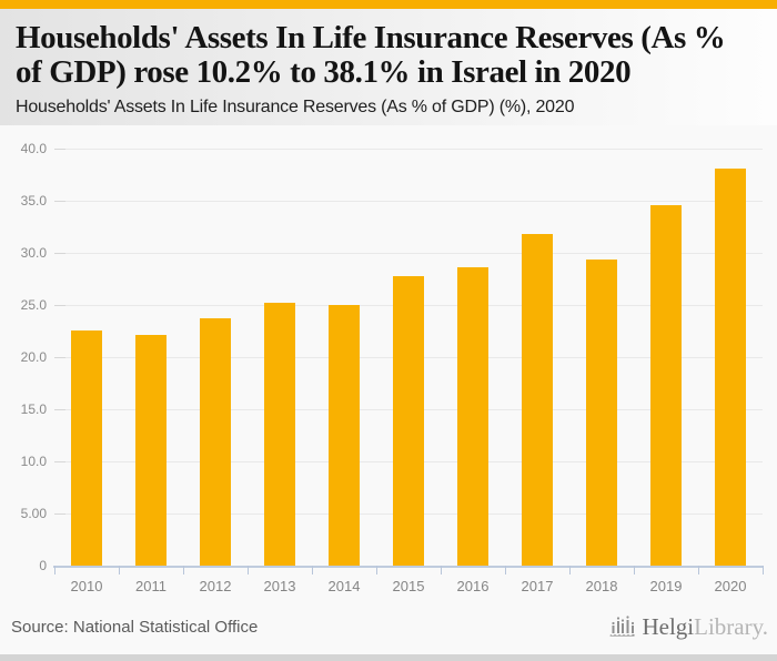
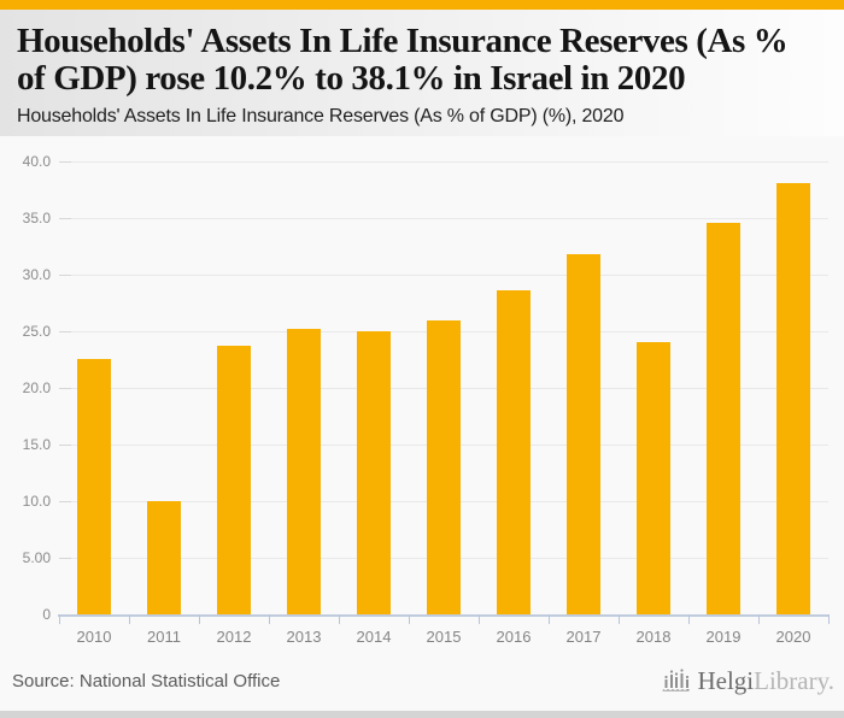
2011: 22 -> 10
2015: 28 -> 26
2018: 29 -> 24
